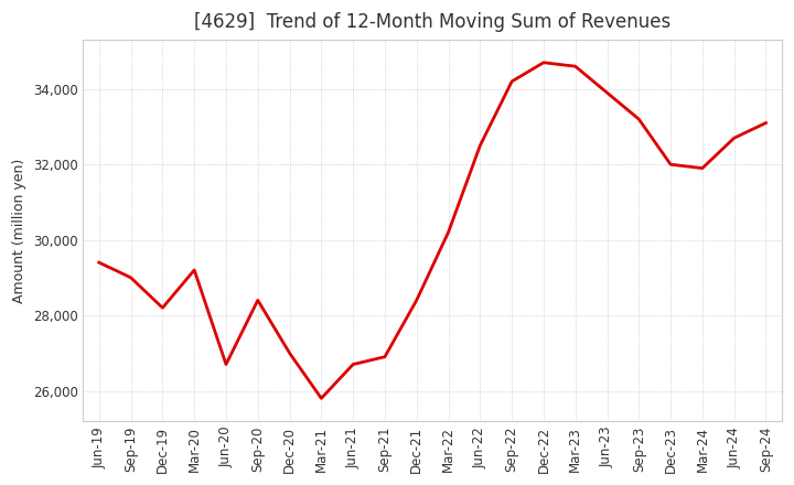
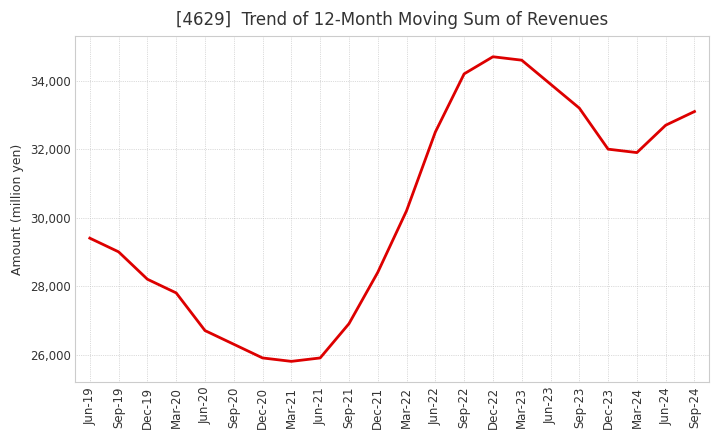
Mar-20: 29,200 -> 27,800
Sep-20: 28,400 -> 26,300
Dec-20: 27,000 -> 25,900
Jun-21: 26,700 -> 25,900
